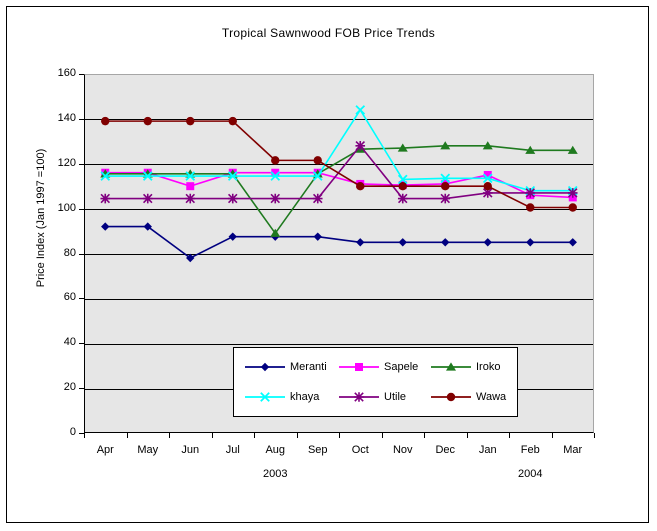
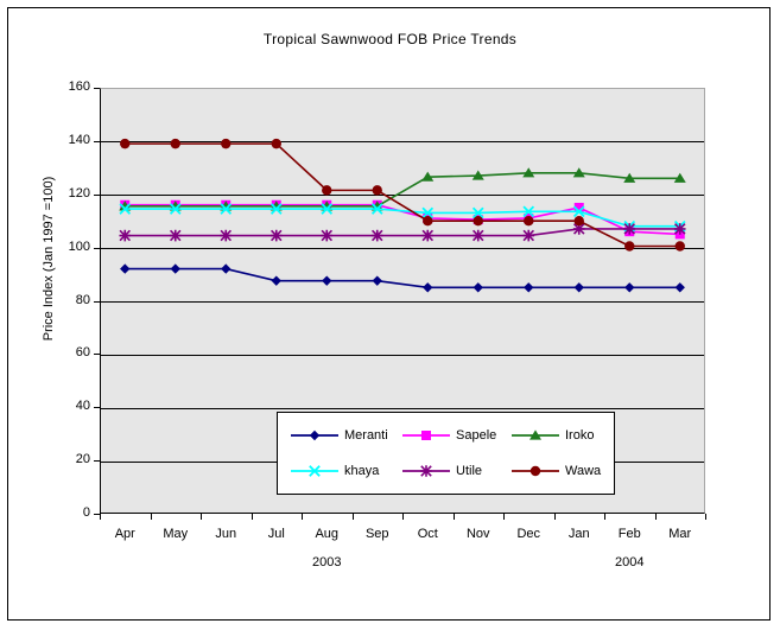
Meranti/Jun: 78 -> 92
Sapele/Jun: 110 -> 116
Iroko/Aug: 89 -> 116
khaya/Oct: 144 -> 113
Utile/Oct: 128 -> 104
